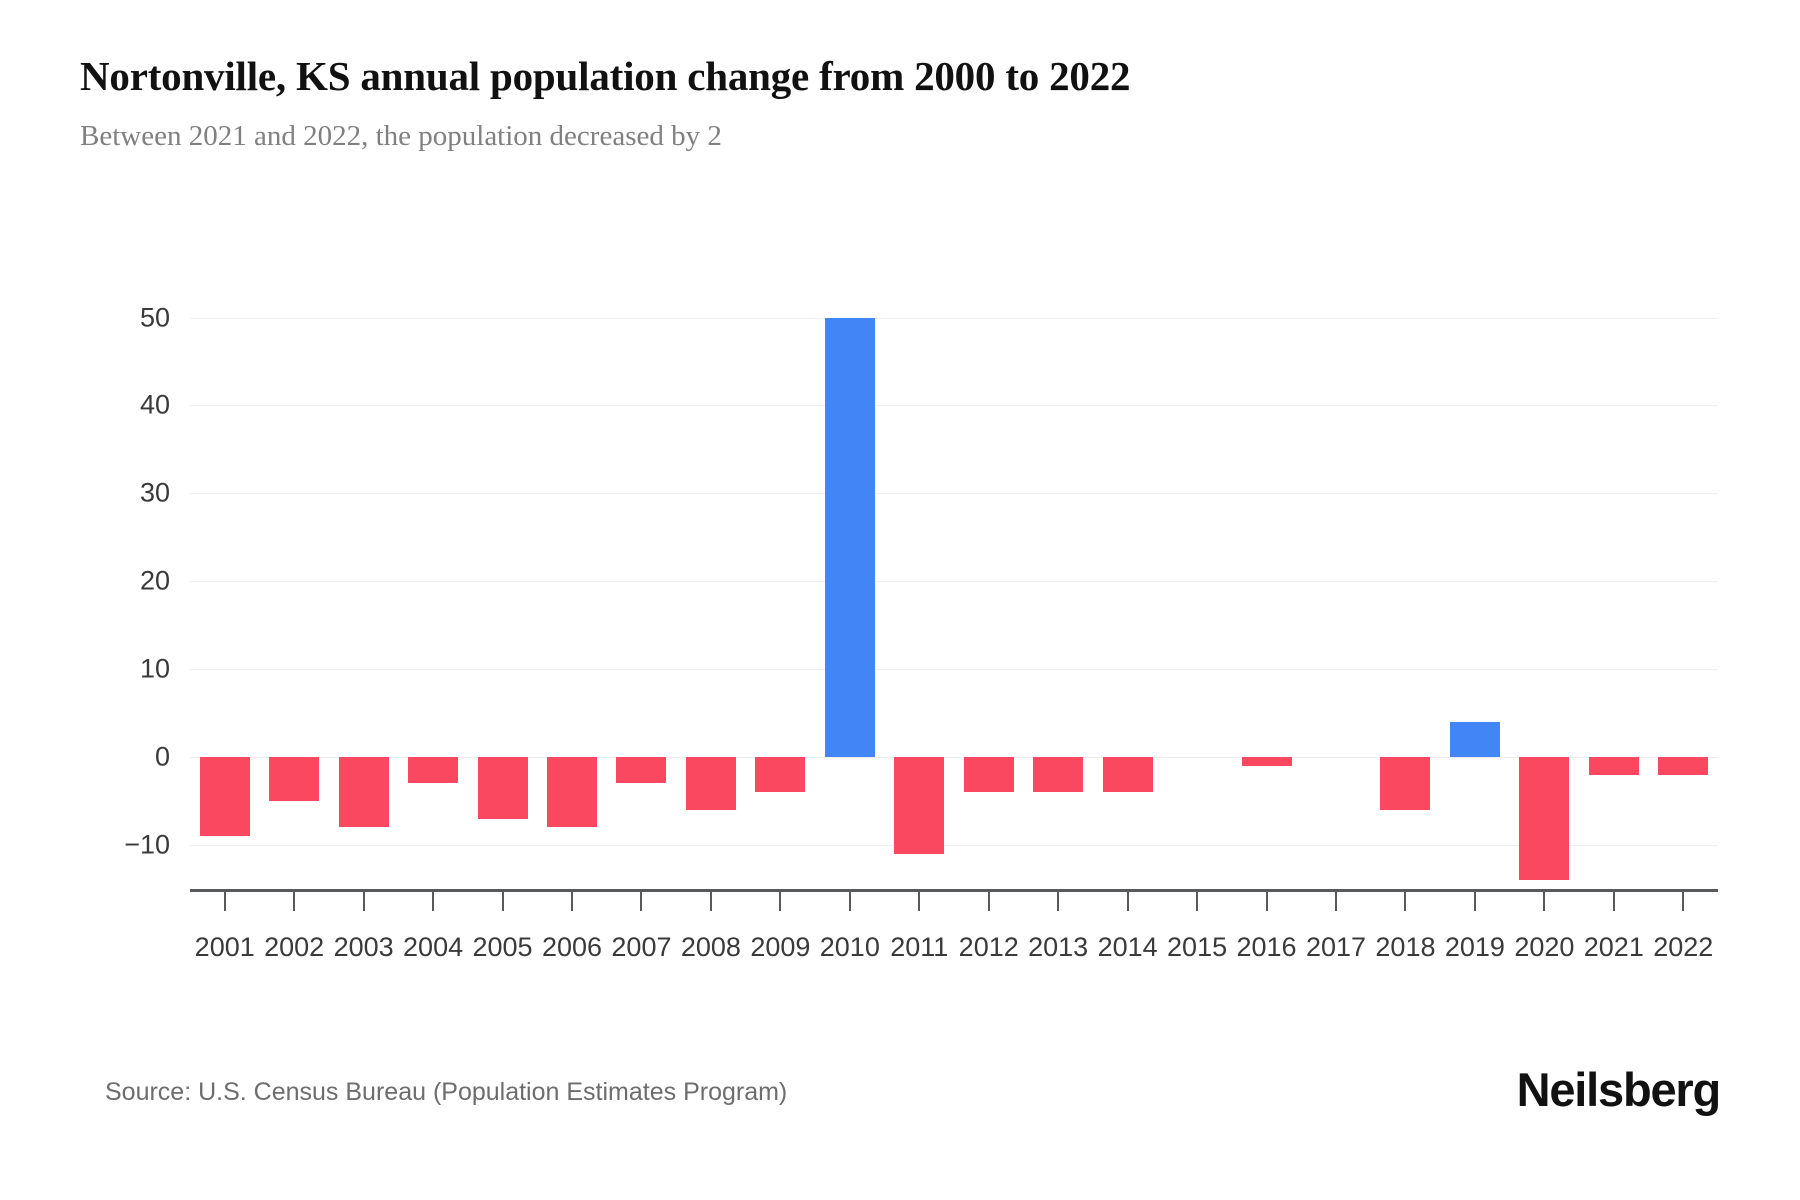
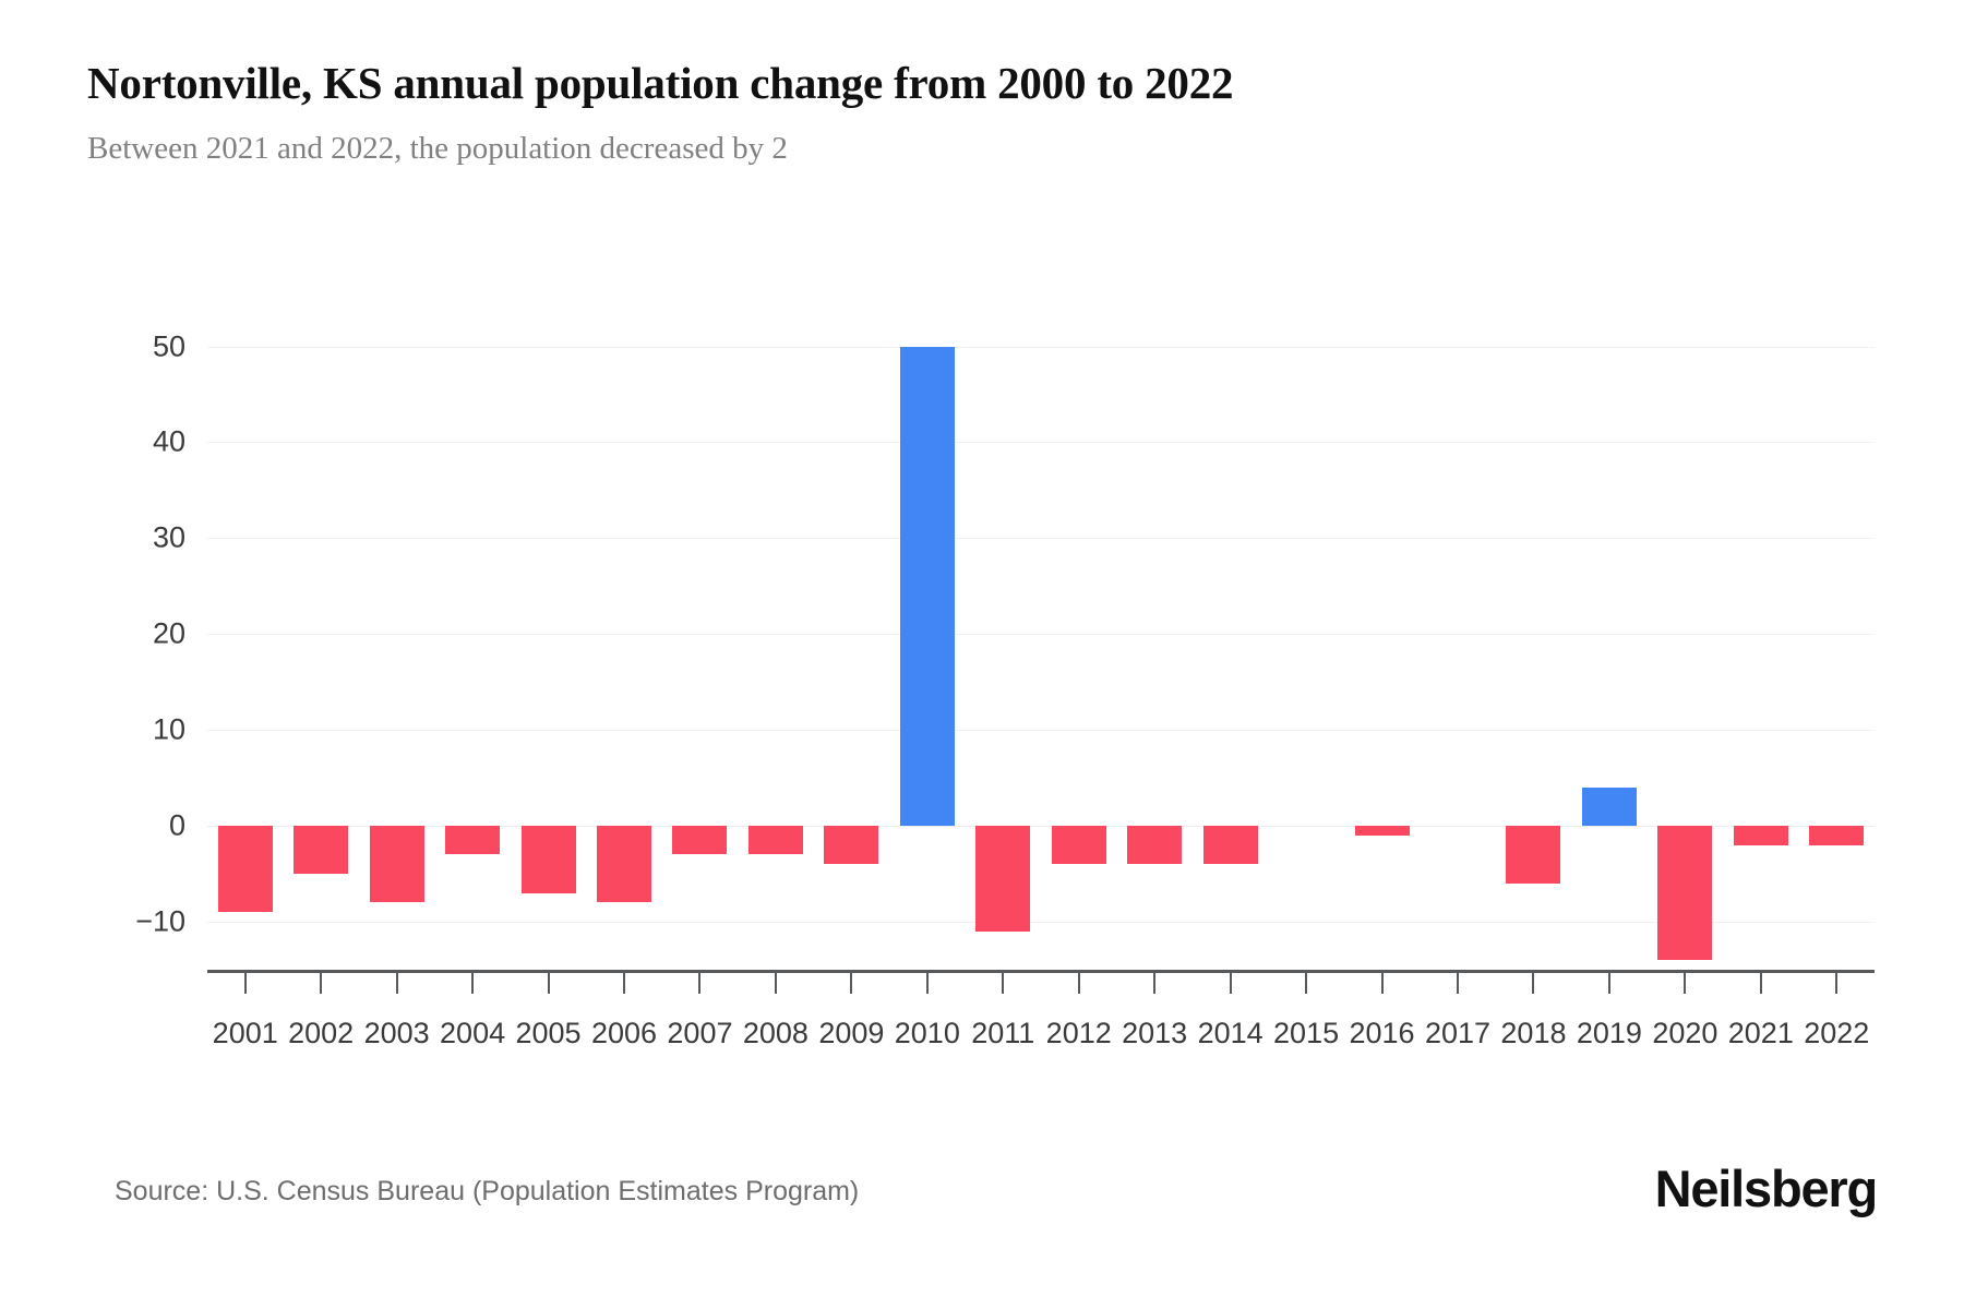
2008: -6 -> -3
